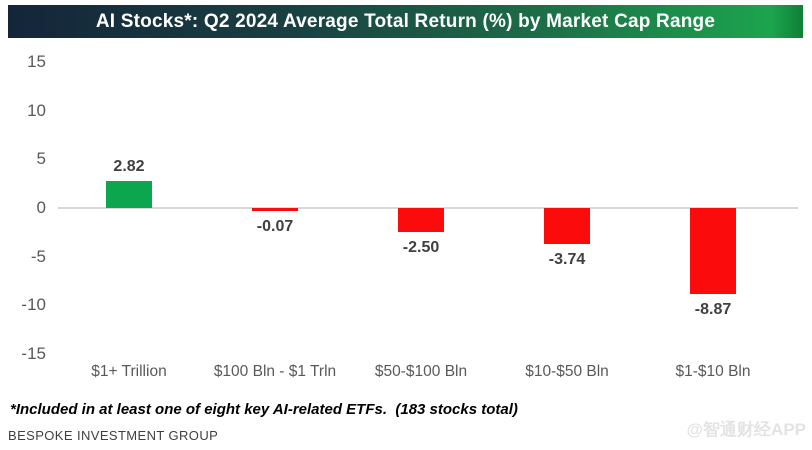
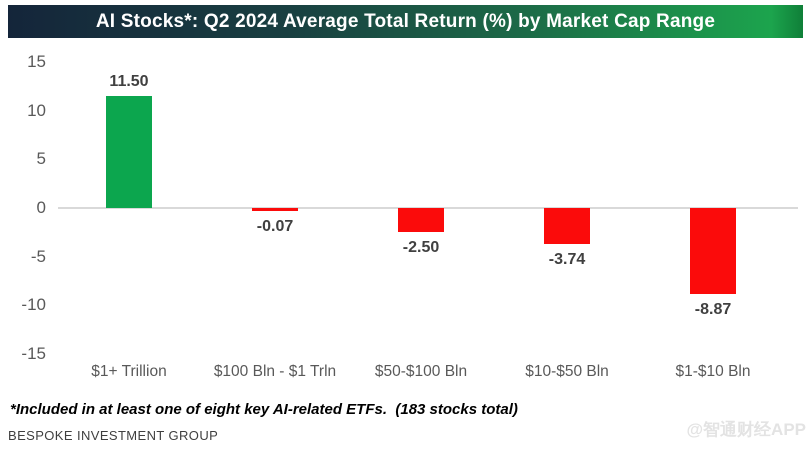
$1+ Trillion: 2.82 -> 11.50
